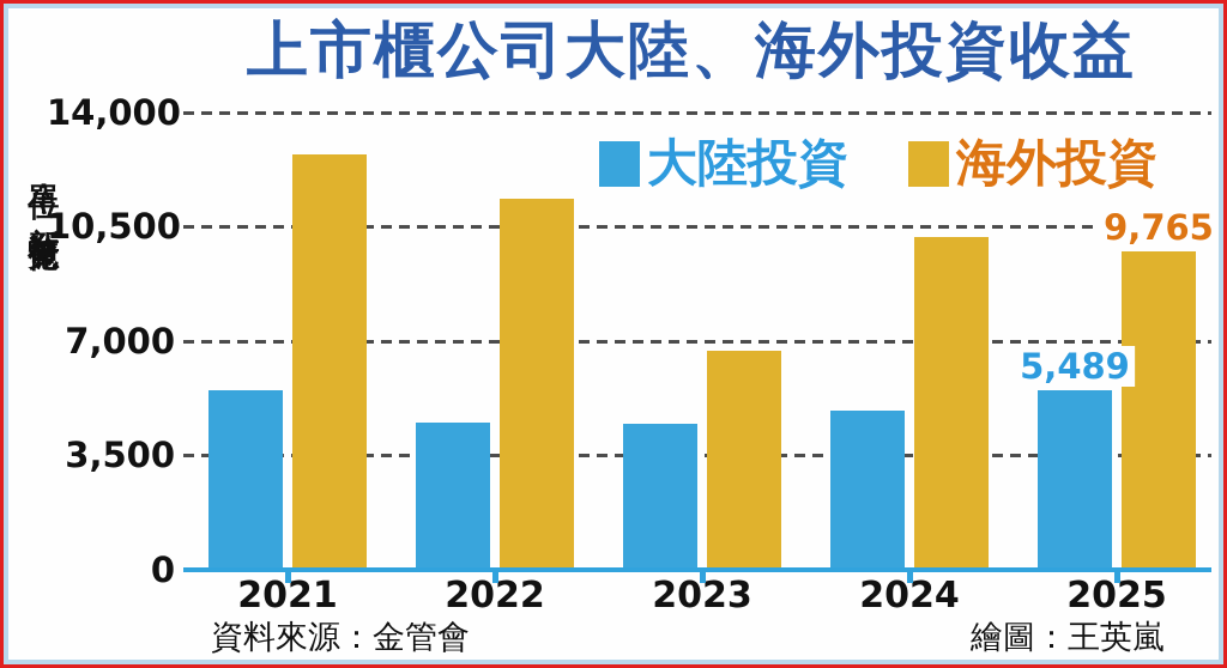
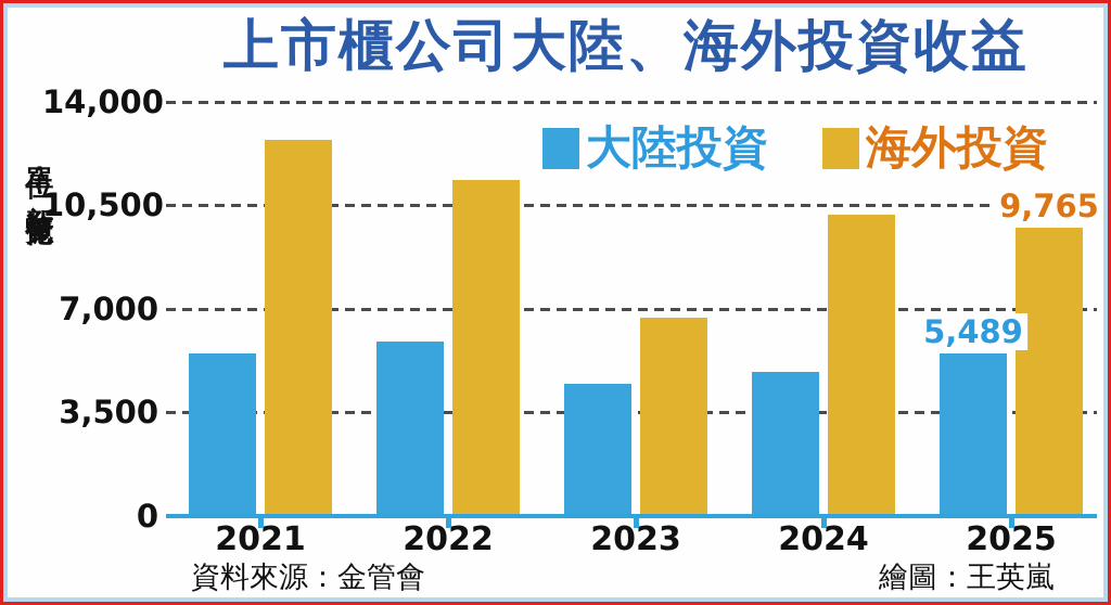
大陸投資/2022: 4500 -> 5900
